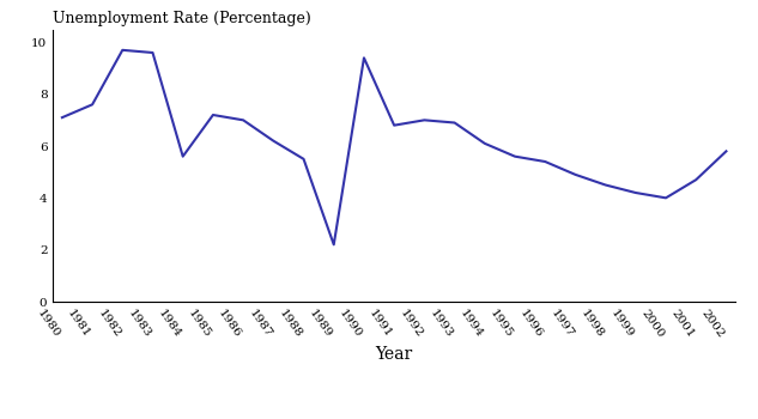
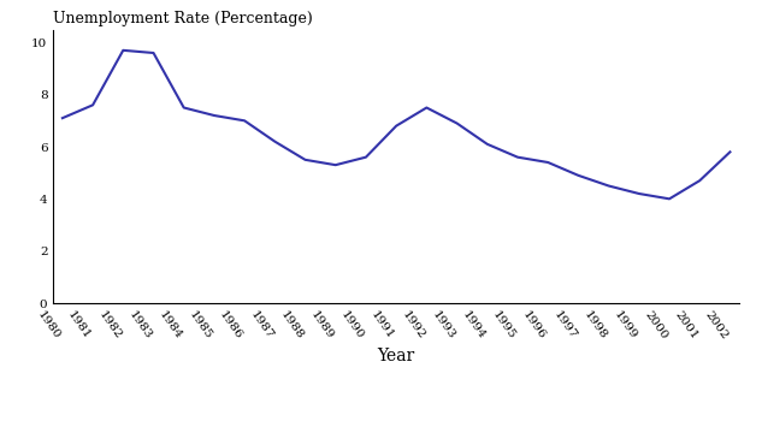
1984: 5.6 -> 7.5
1989: 2.2 -> 5.3
1990: 9.4 -> 5.6
1992: 7.0 -> 7.5
